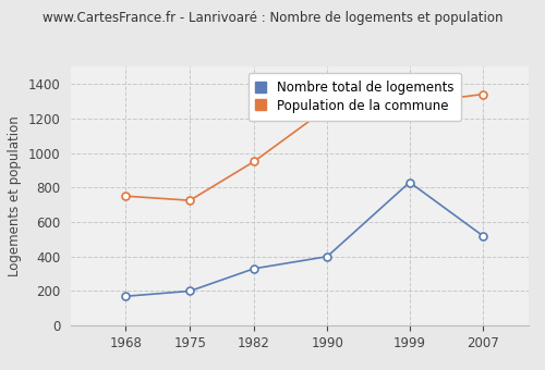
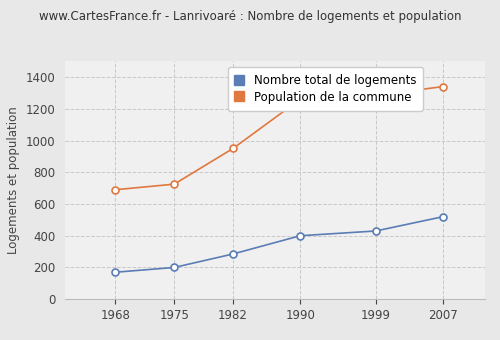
Population de la commune/1968: 750 -> 690
Nombre total de logements/1982: 330 -> 280
Nombre total de logements/1999: 830 -> 430
